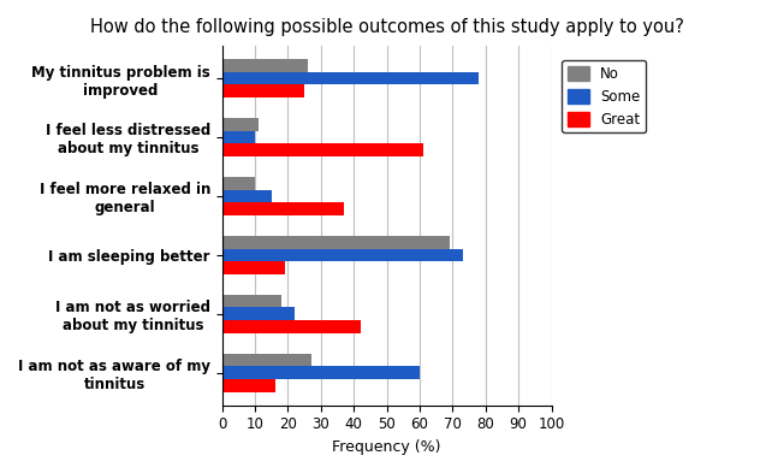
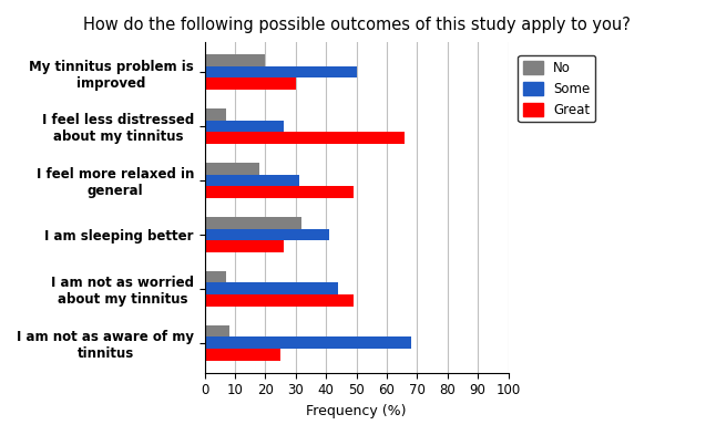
No/My tinnitus problem is improved: 26 -> 20
Some/My tinnitus problem is improved: 78 -> 50
Great/My tinnitus problem is improved: 25 -> 30
No/I feel less distressed about my tinnitus: 11 -> 7
Some/I feel less distressed about my tinnitus: 10 -> 26
Great/I feel less distressed about my tinnitus: 61 -> 66
No/I feel more relaxed in general: 10 -> 18
Some/I feel more relaxed in general: 15 -> 31
Great/I feel more relaxed in general: 37 -> 49
No/I am sleeping better: 69 -> 32
Some/I am sleeping better: 73 -> 41
Great/I am sleeping better: 19 -> 26
No/I am not as worried about my tinnitus: 18 -> 7
Some/I am not as worried about my tinnitus: 22 -> 44
Great/I am not as worried about my tinnitus: 42 -> 49
No/I am not as aware of my tinnitus: 27 -> 8
Some/I am not as aware of my tinnitus: 60 -> 68
Great/I am not as aware of my tinnitus: 16 -> 25
